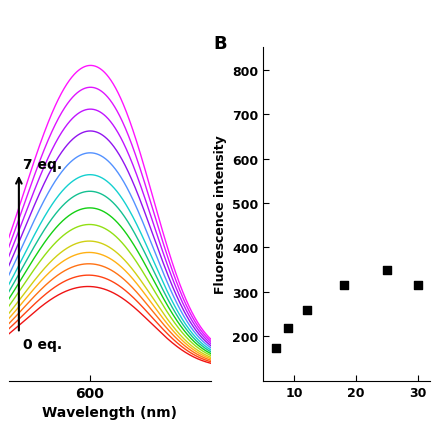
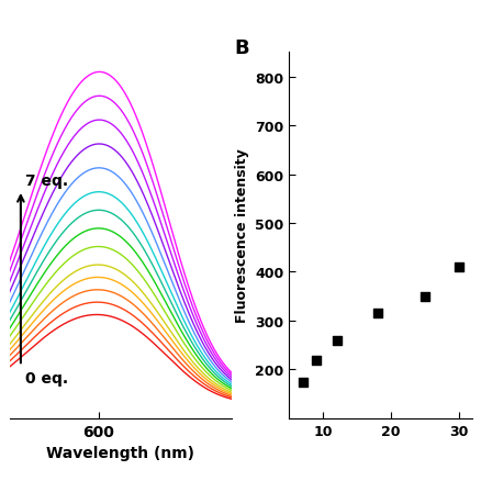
30: 315 -> 410
